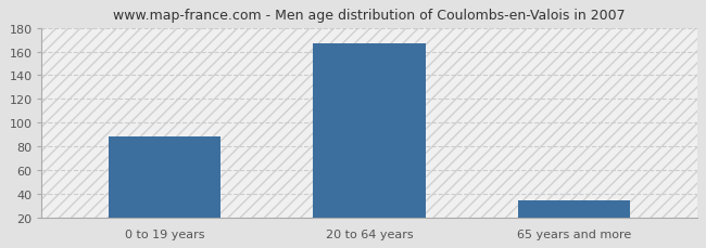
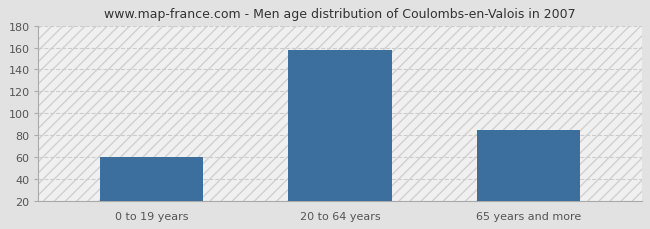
0 to 19 years: 88 -> 60
20 to 64 years: 167 -> 158
65 years and more: 35 -> 85
